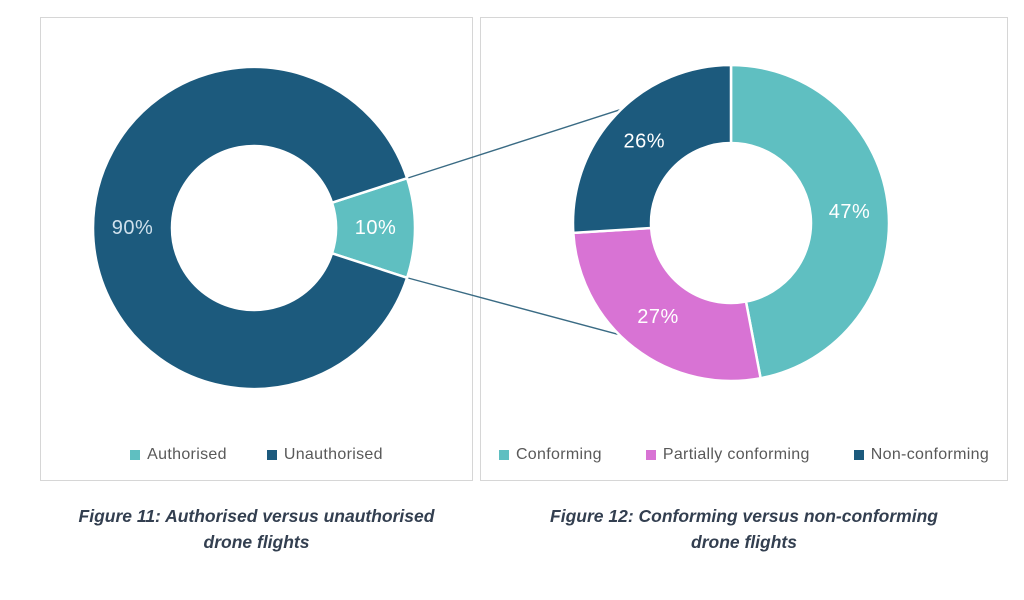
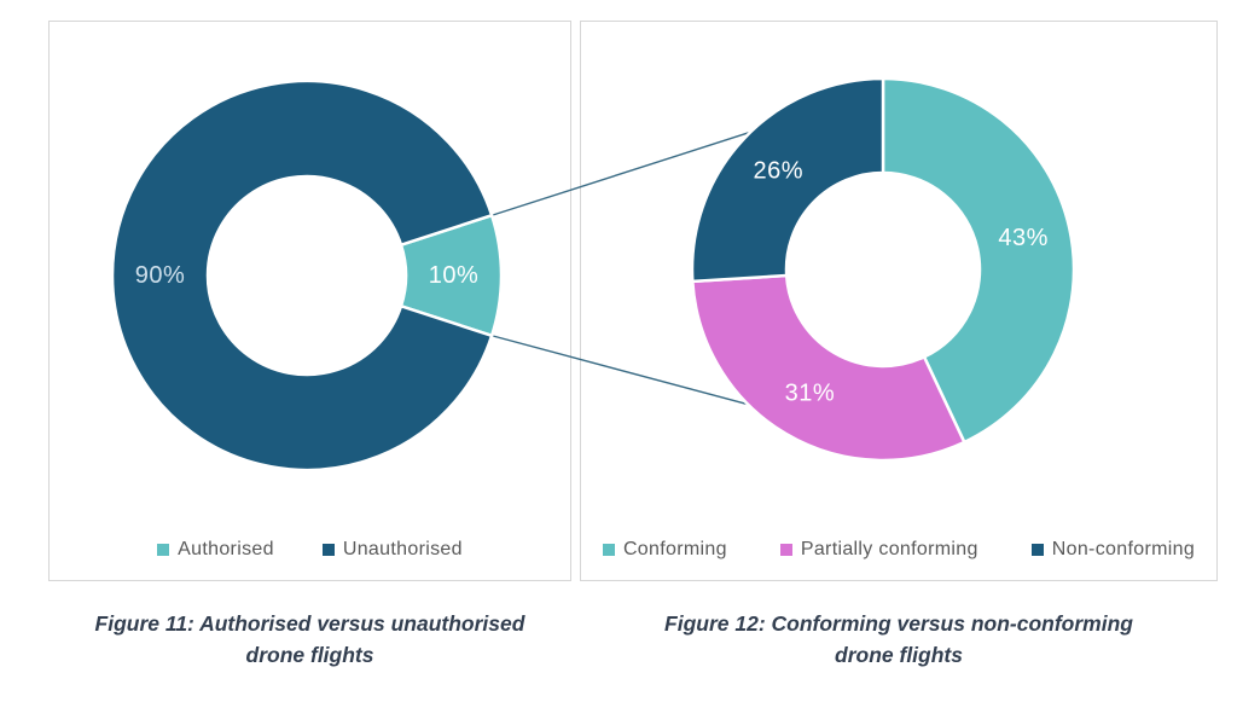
Figure 12: Conforming versus non-conforming drone flights/Conforming: 47% -> 43%
Figure 12: Conforming versus non-conforming drone flights/Partially conforming: 27% -> 31%
